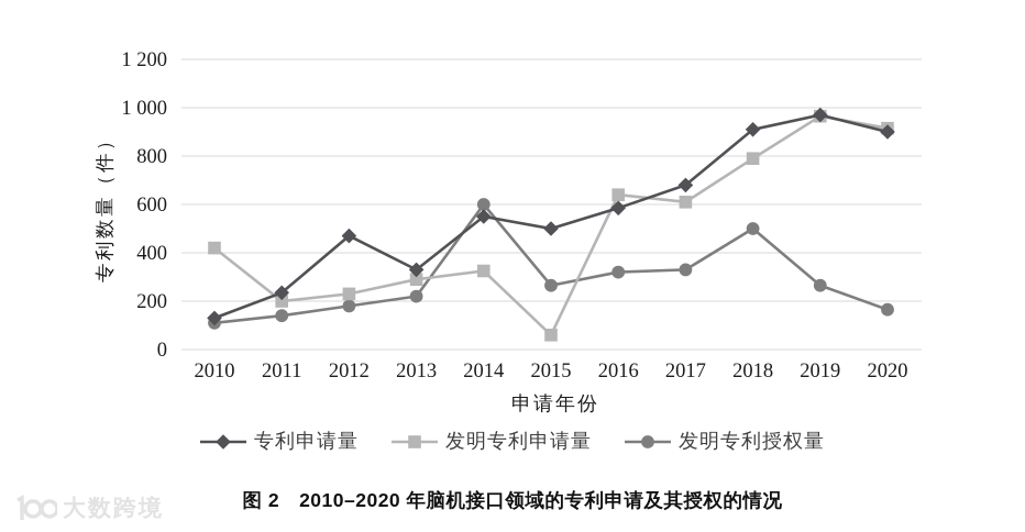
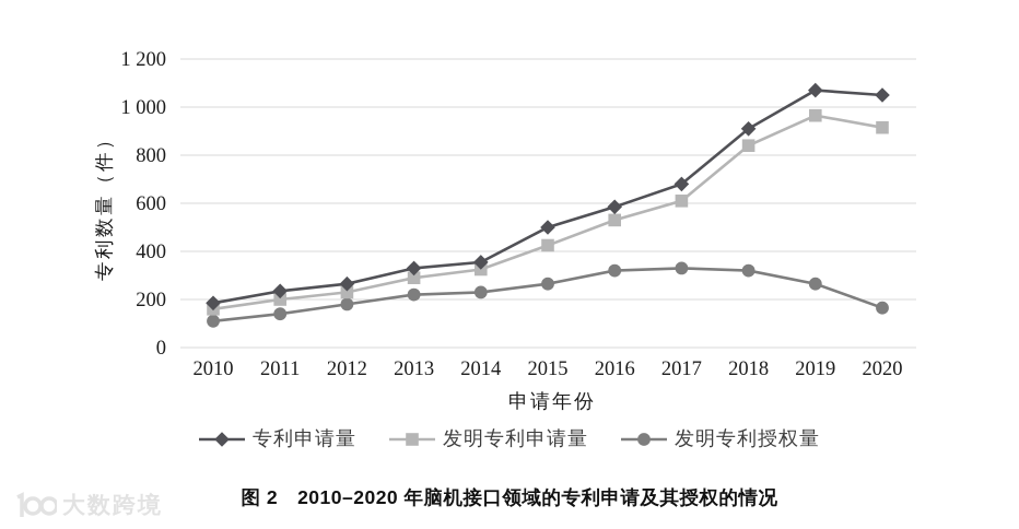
专利申请量/2010: 130 -> 180
发明专利申请量/2010: 420 -> 160
专利申请量/2012: 470 -> 260
专利申请量/2014: 550 -> 360
发明专利授权量/2014: 600 -> 230
发明专利申请量/2015: 60 -> 420
发明专利申请量/2016: 640 -> 530
发明专利申请量/2018: 790 -> 840
发明专利授权量/2018: 500 -> 320
专利申请量/2019: 970 -> 1070
专利申请量/2020: 900 -> 1050
